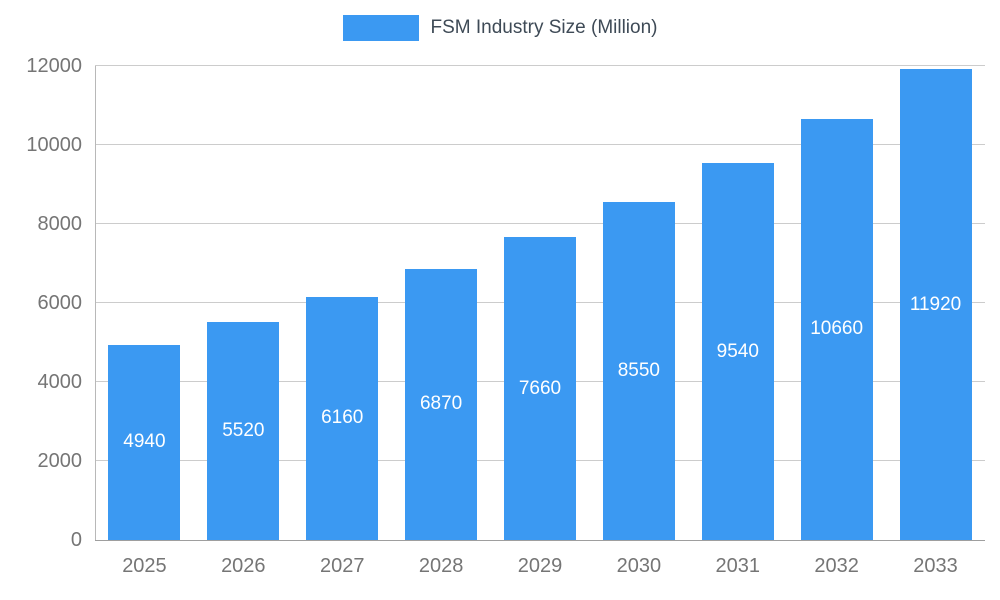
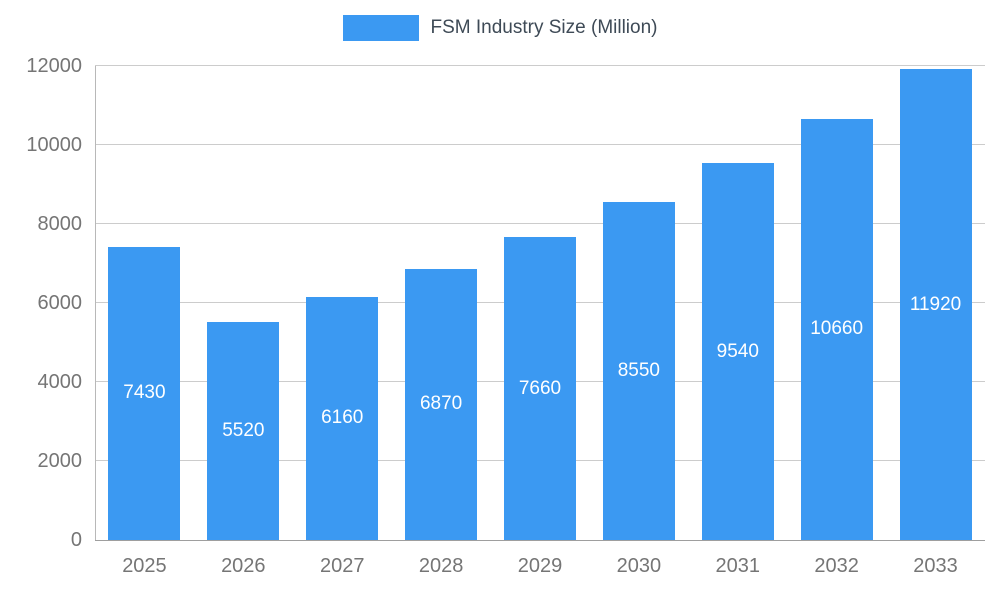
2025: 4940 -> 7430
